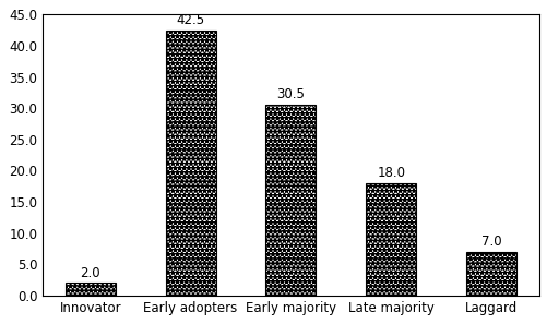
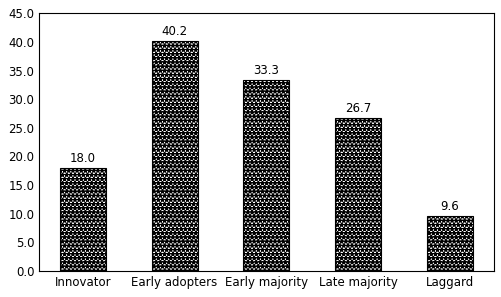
Innovator: 2.0 -> 18.0
Early adopters: 42.5 -> 40.2
Early majority: 30.5 -> 33.3
Late majority: 18.0 -> 26.7
Laggard: 7.0 -> 9.6
